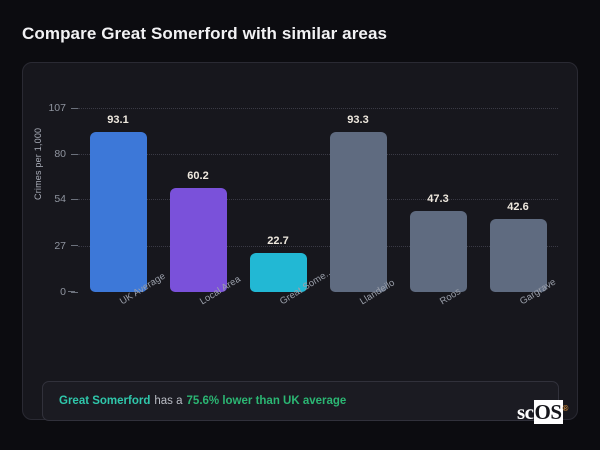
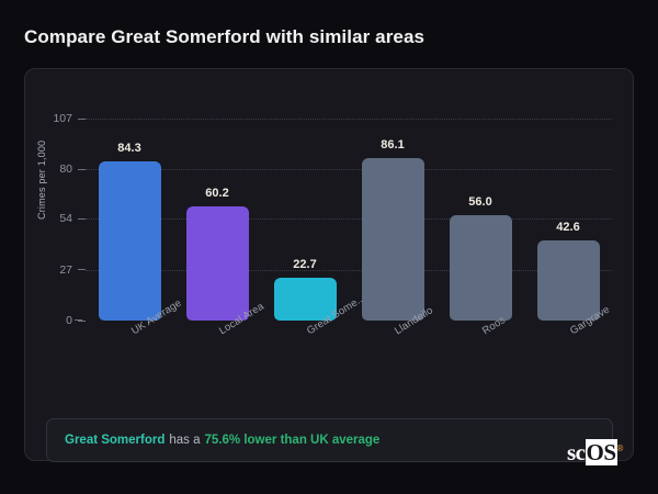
UK Average: 93.1 -> 84.3
Llandeilo: 93.3 -> 86.1
Roos: 47.3 -> 56.0
